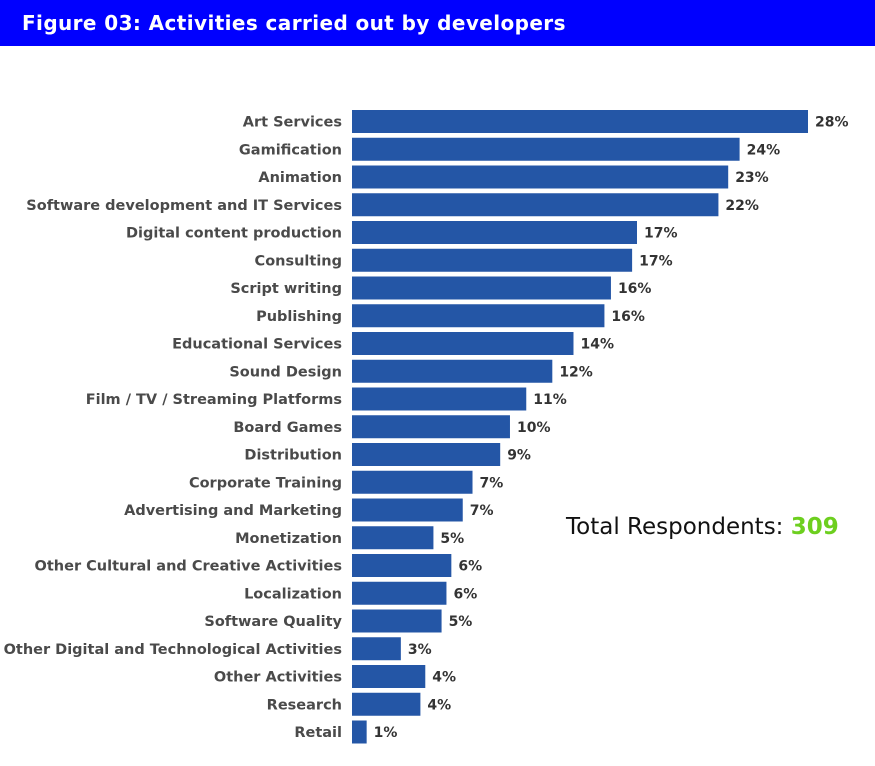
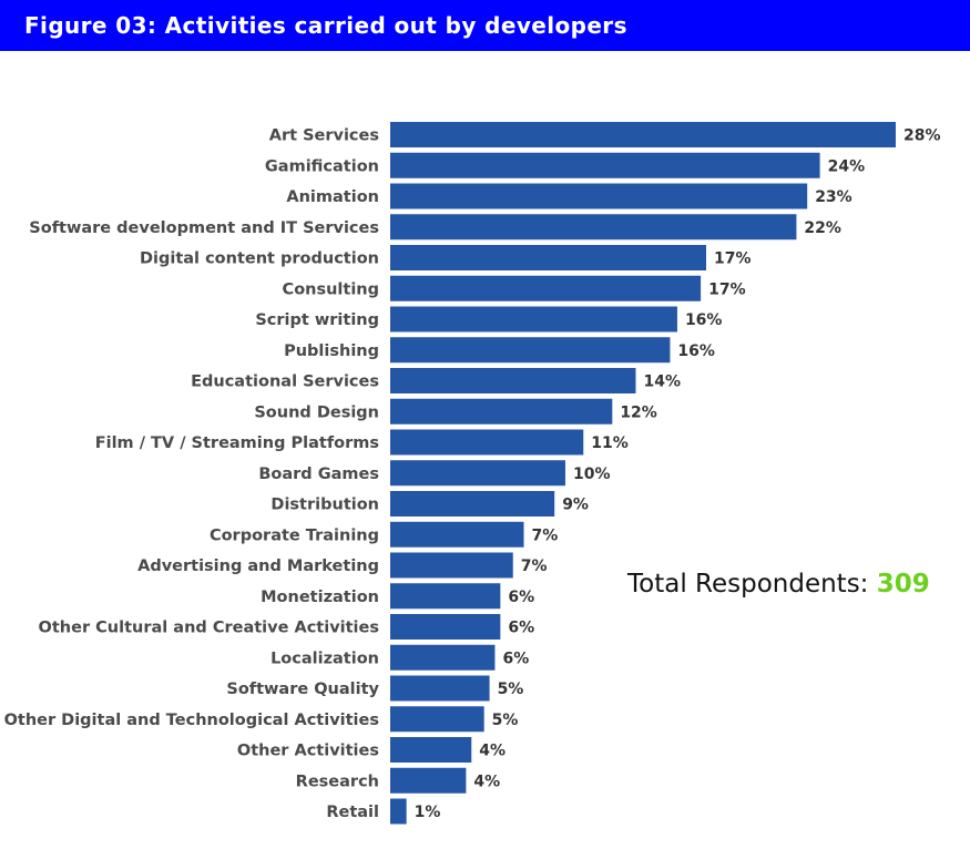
Monetization: 5% -> 6%
Other Digital and Technological Activities: 3% -> 5%
